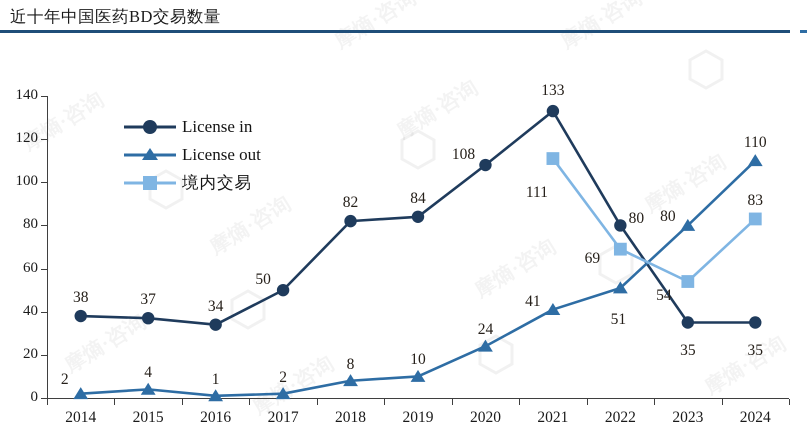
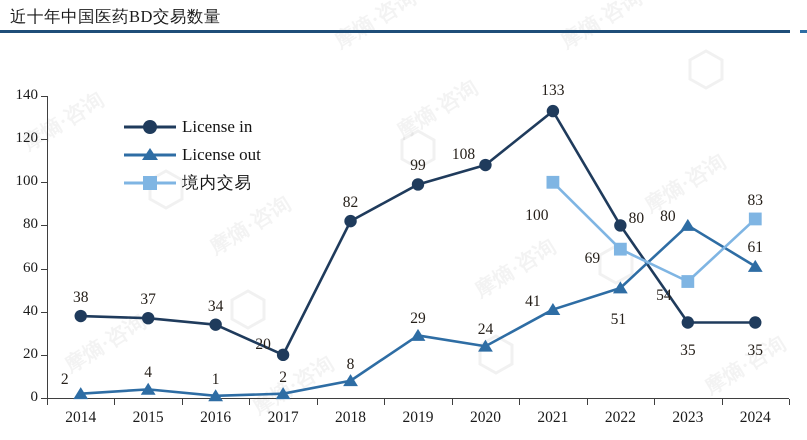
License in/2017: 50 -> 20
License in/2019: 84 -> 99
License out/2019: 10 -> 29
境内交易/2021: 111 -> 100
License out/2024: 110 -> 61
